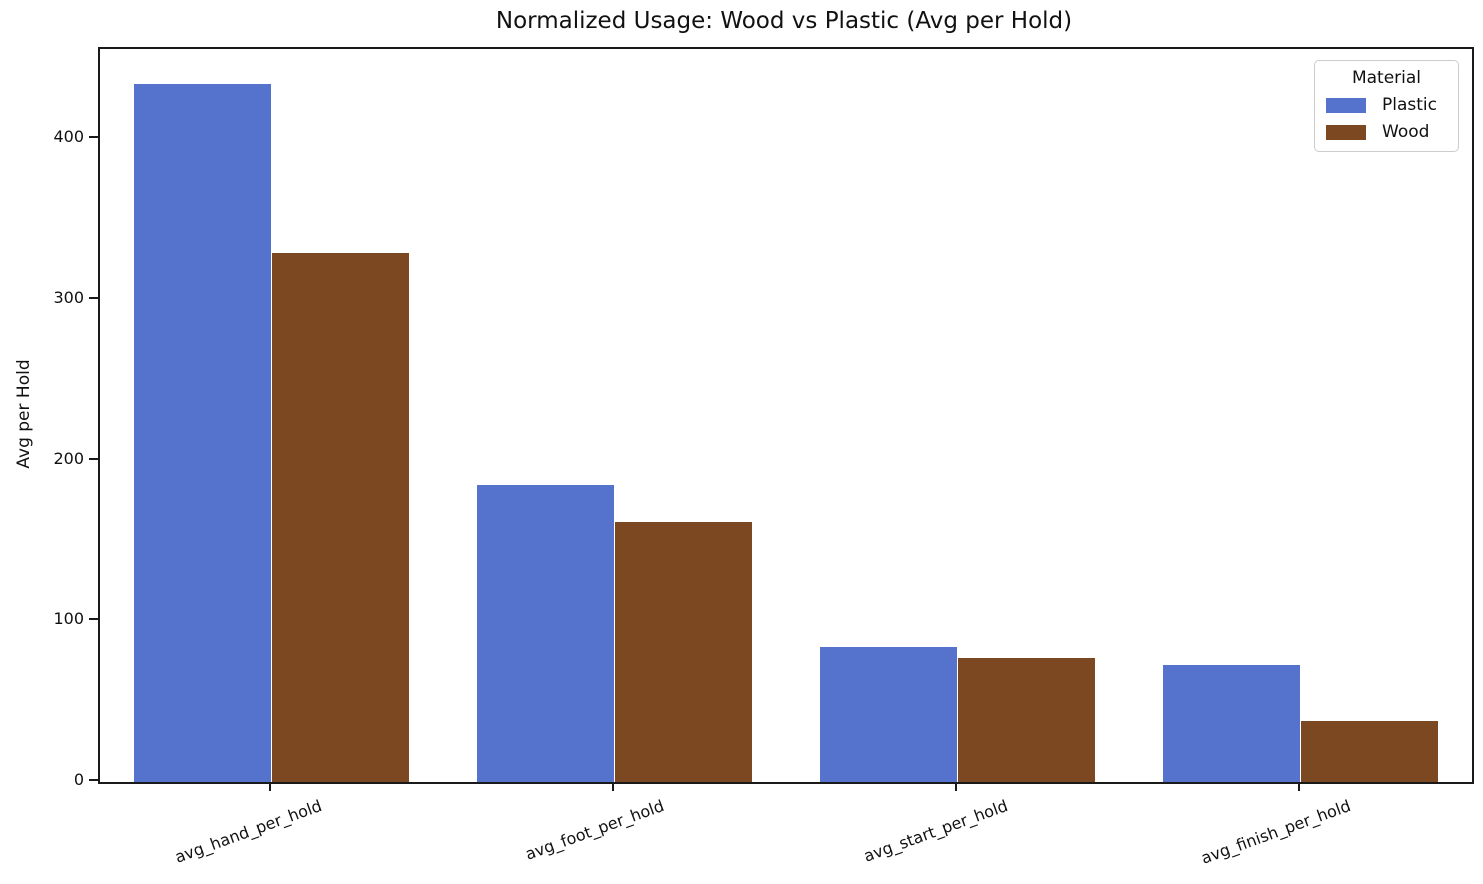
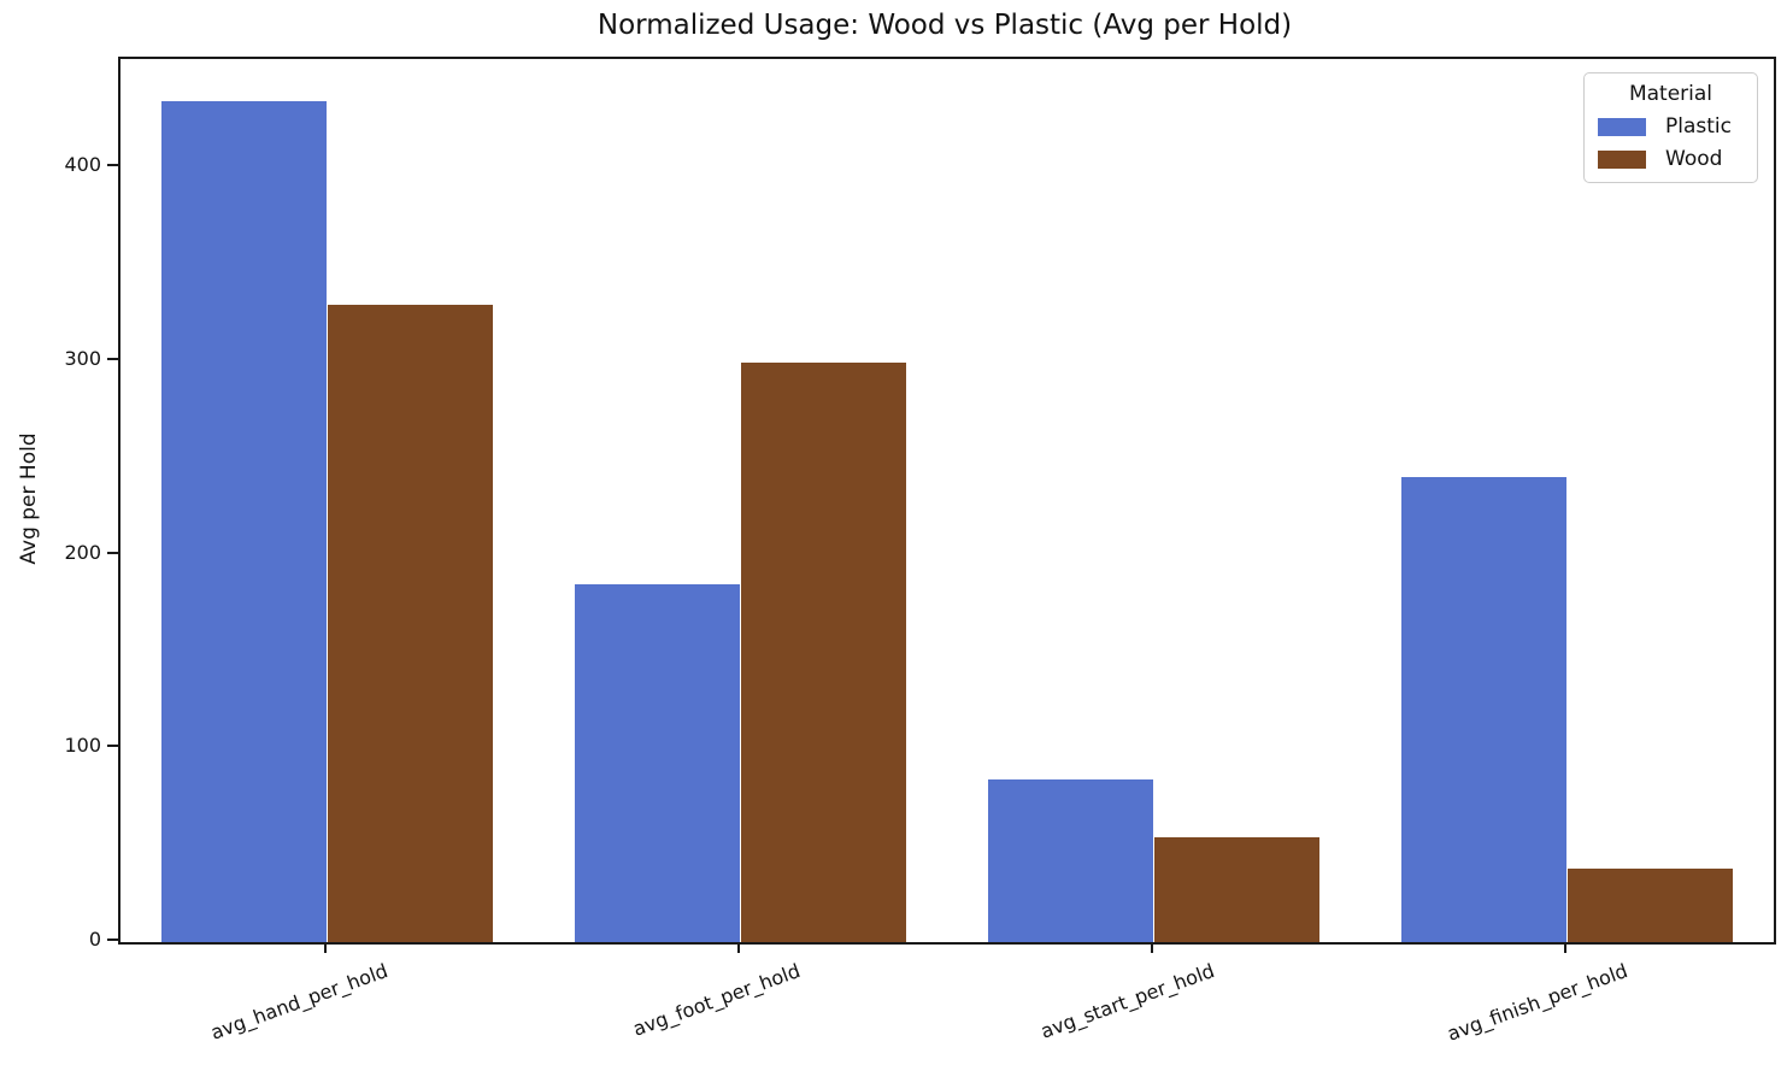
Wood/avg_foot_per_hold: 162 -> 299
Wood/avg_start_per_hold: 77 -> 54
Plastic/avg_finish_per_hold: 73 -> 240
